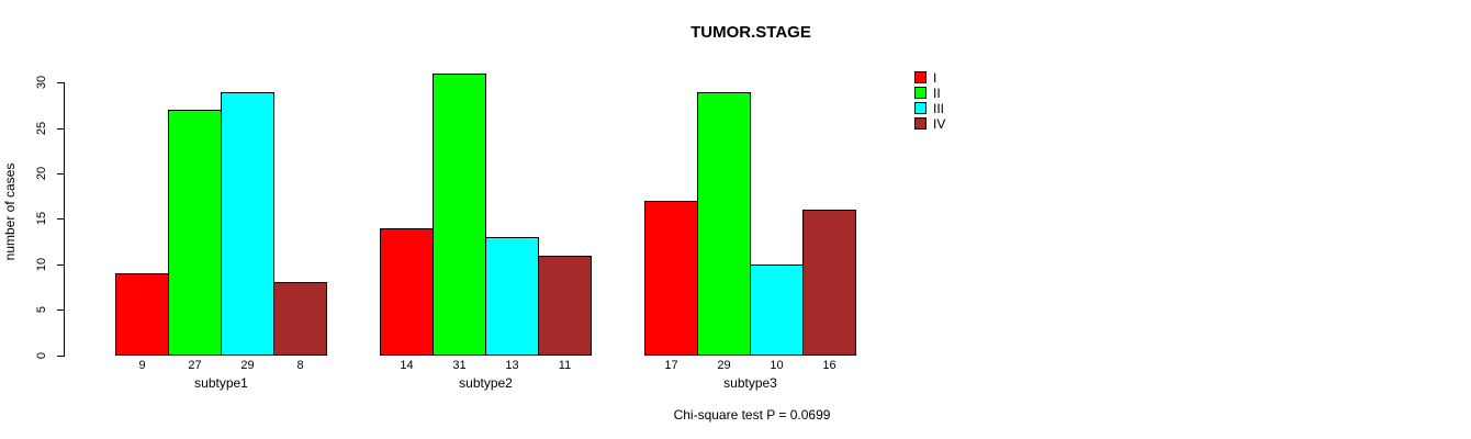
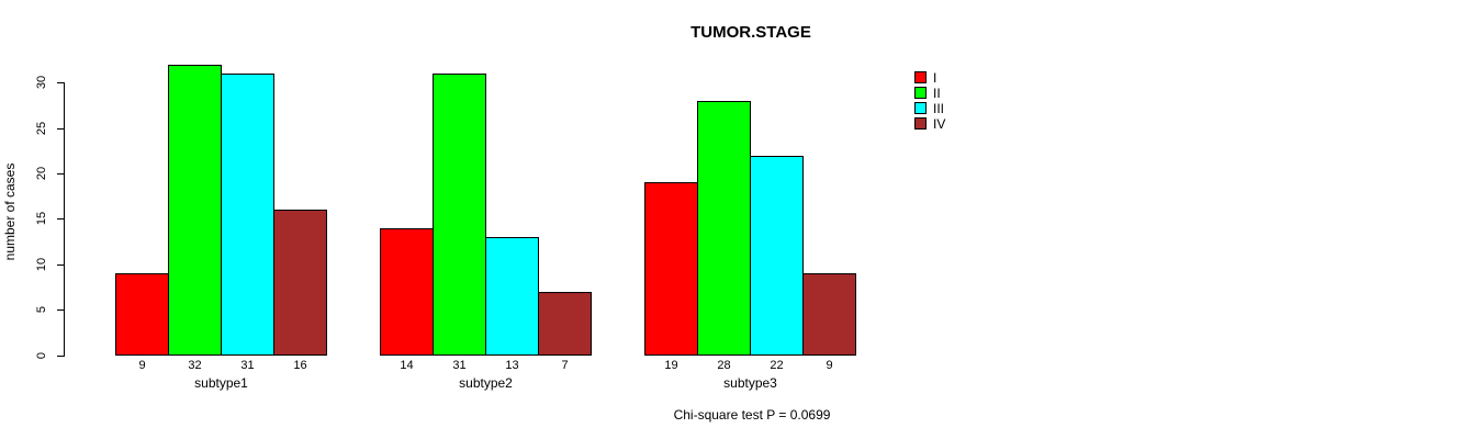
II/subtype1: 27 -> 32
III/subtype1: 29 -> 31
IV/subtype1: 8 -> 16
IV/subtype2: 11 -> 7
I/subtype3: 17 -> 19
II/subtype3: 29 -> 28
III/subtype3: 10 -> 22
IV/subtype3: 16 -> 9
